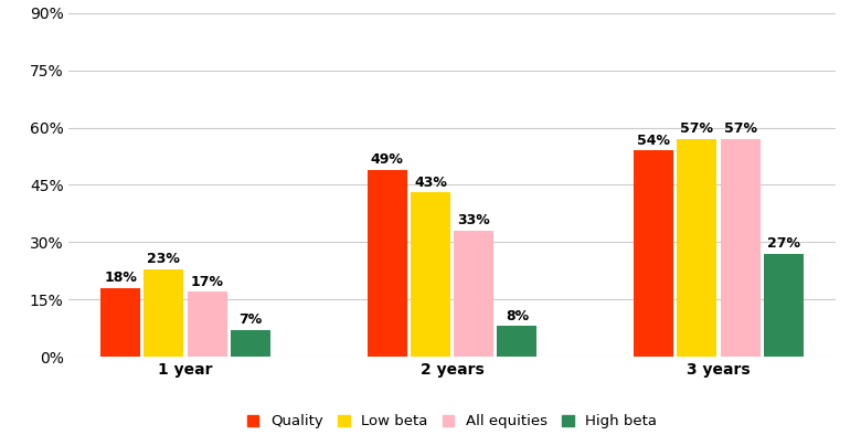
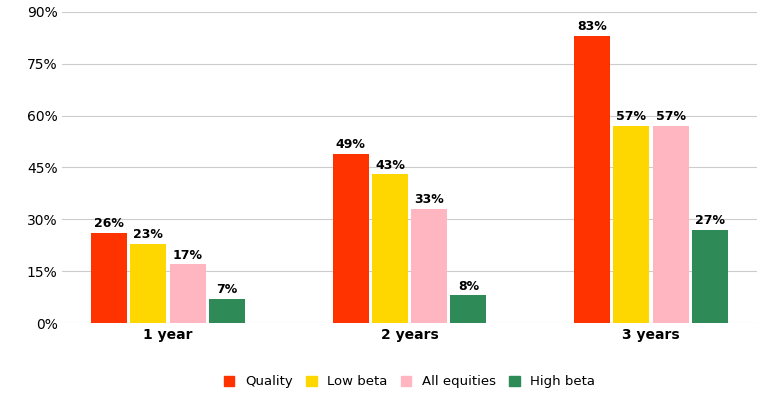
Quality/1 year: 18% -> 26%
Quality/3 years: 54% -> 83%
